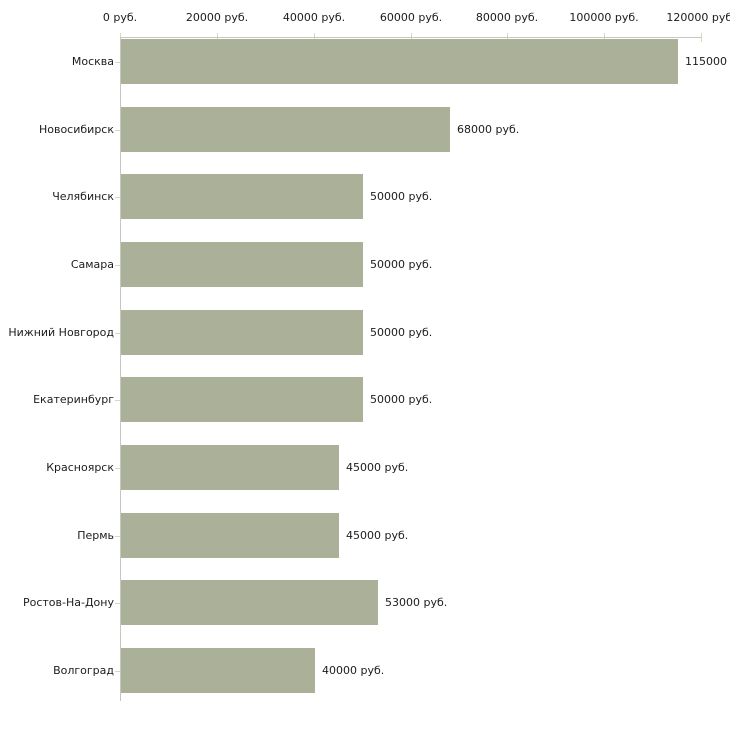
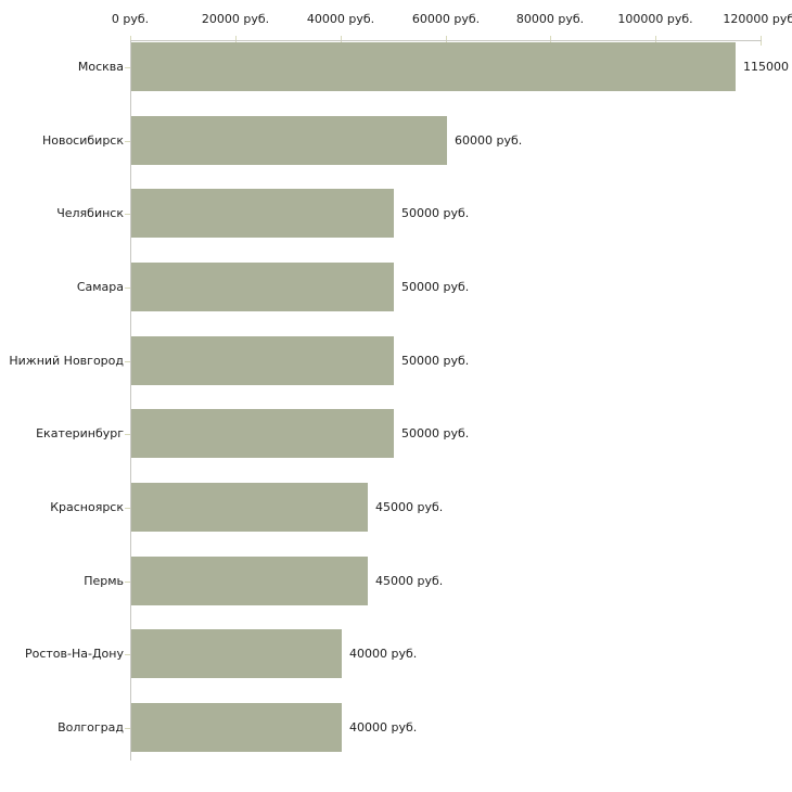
Новосибирск: 68000 -> 60000
Ростов-На-Дону: 53000 -> 40000
